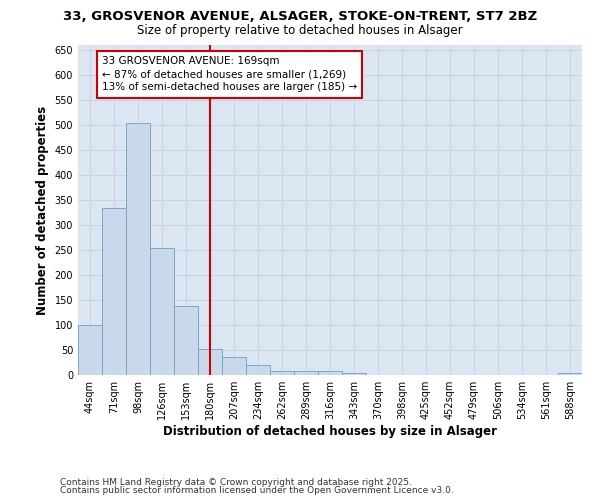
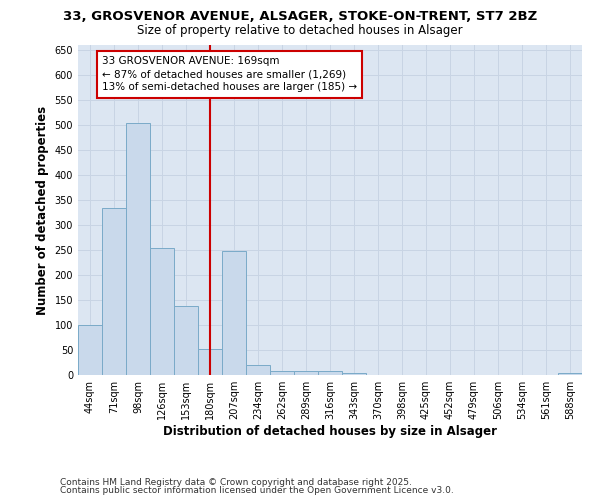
207sqm: 37 -> 248
